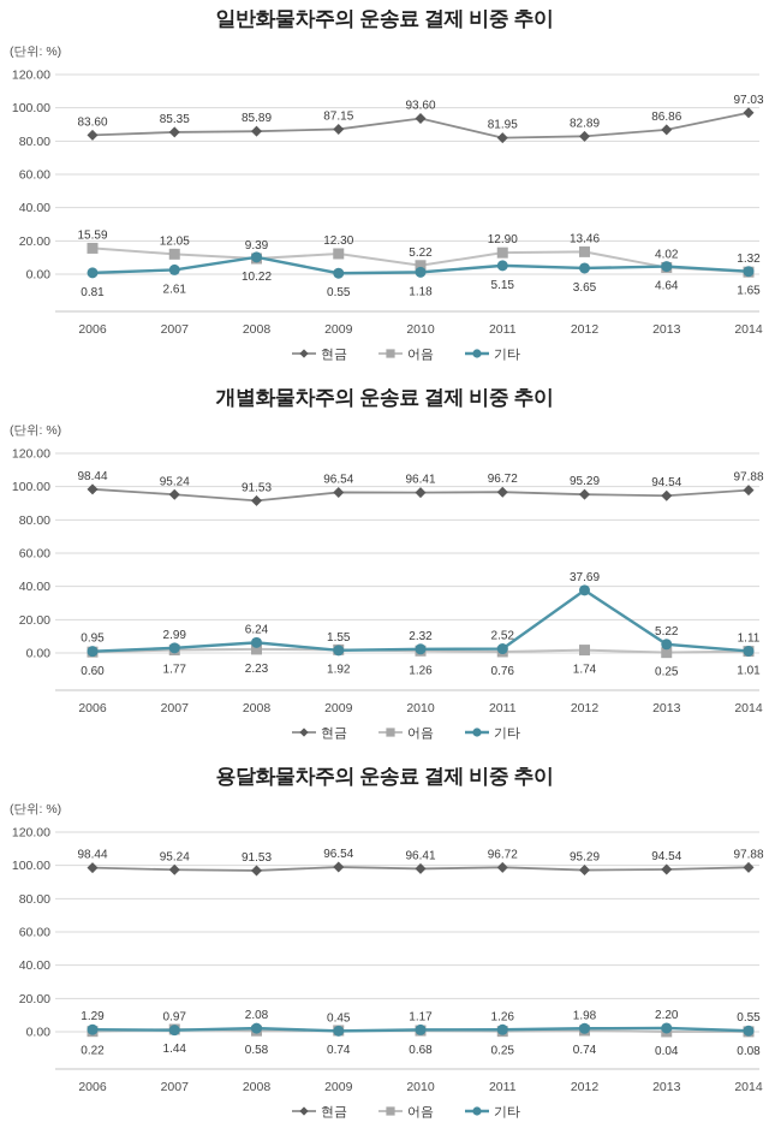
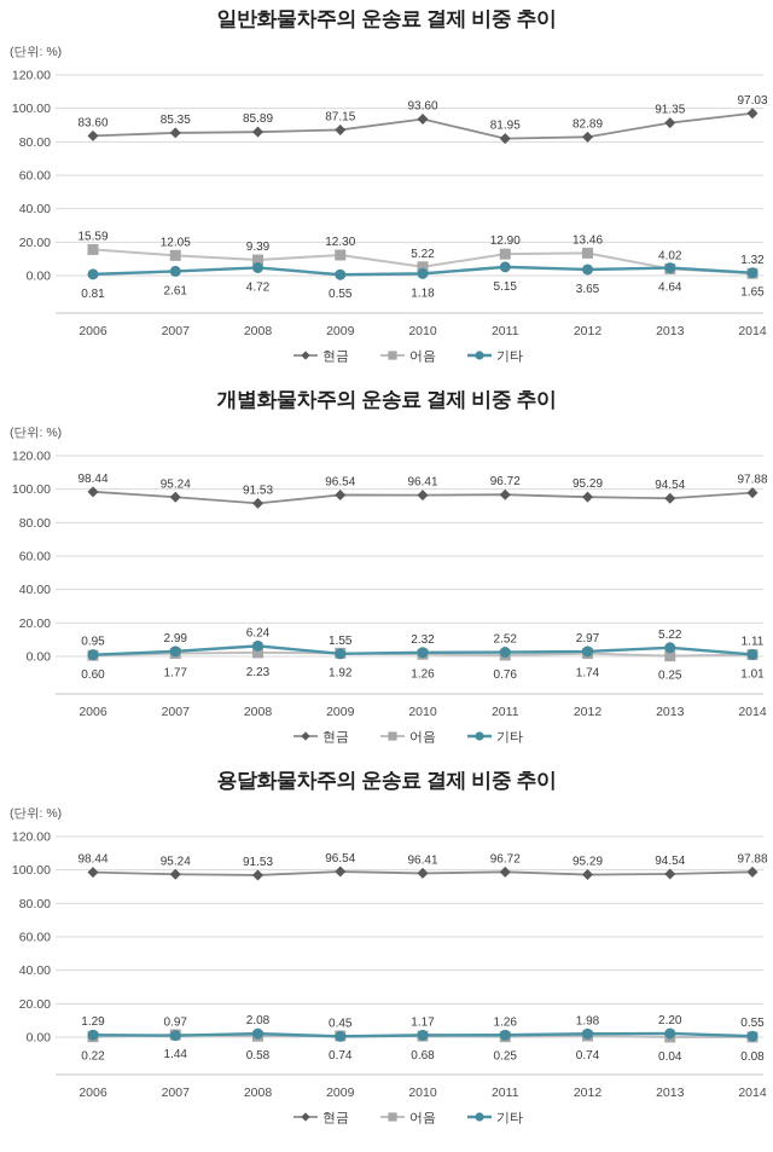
일반화물차주의 운송료 결제 비중 추이/기타/2008: 10.22 -> 4.72
일반화물차주의 운송료 결제 비중 추이/현금/2013: 86.86 -> 91.35
개별화물차주의 운송료 결제 비중 추이/기타/2012: 37.69 -> 2.97
